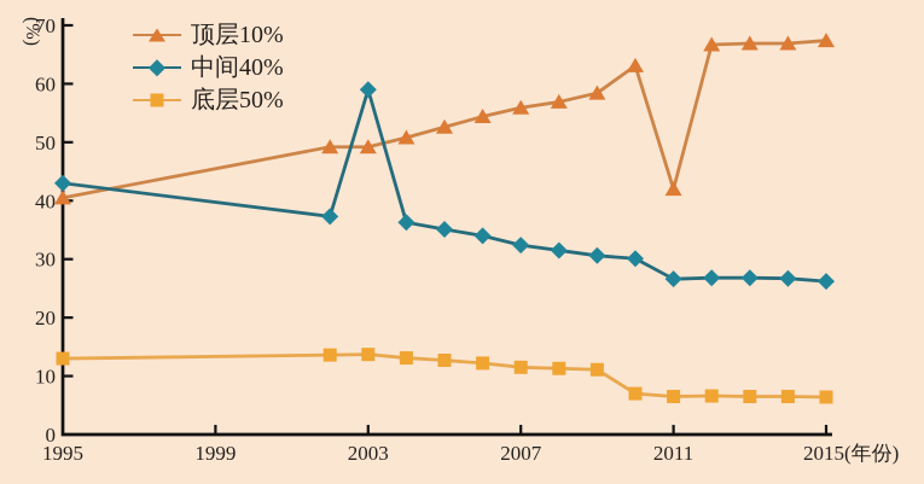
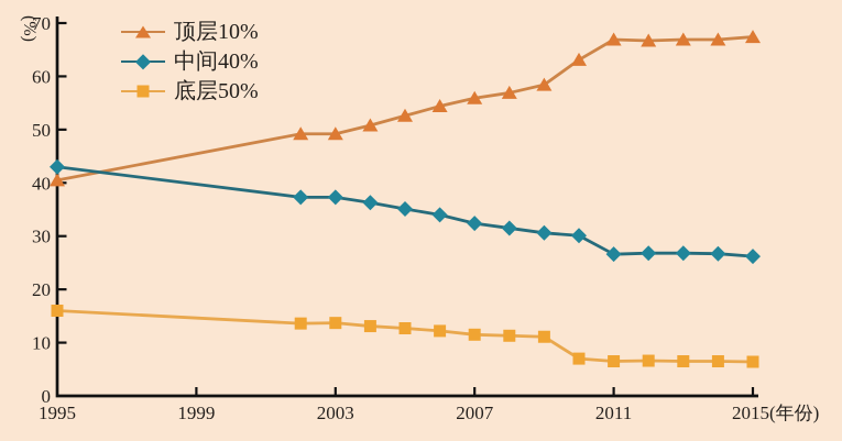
底层50%/1995: 13 -> 16
中间40%/2003: 59 -> 37
顶层10%/2011: 42 -> 67
